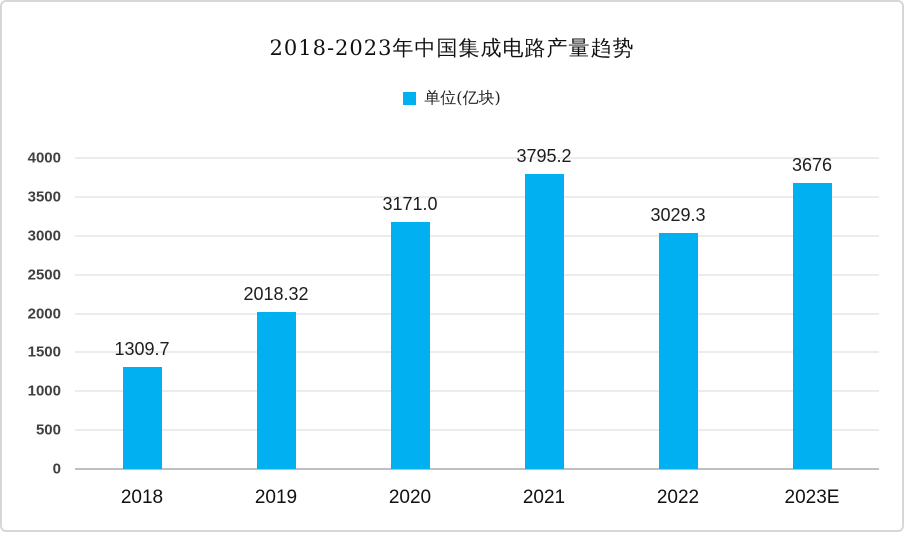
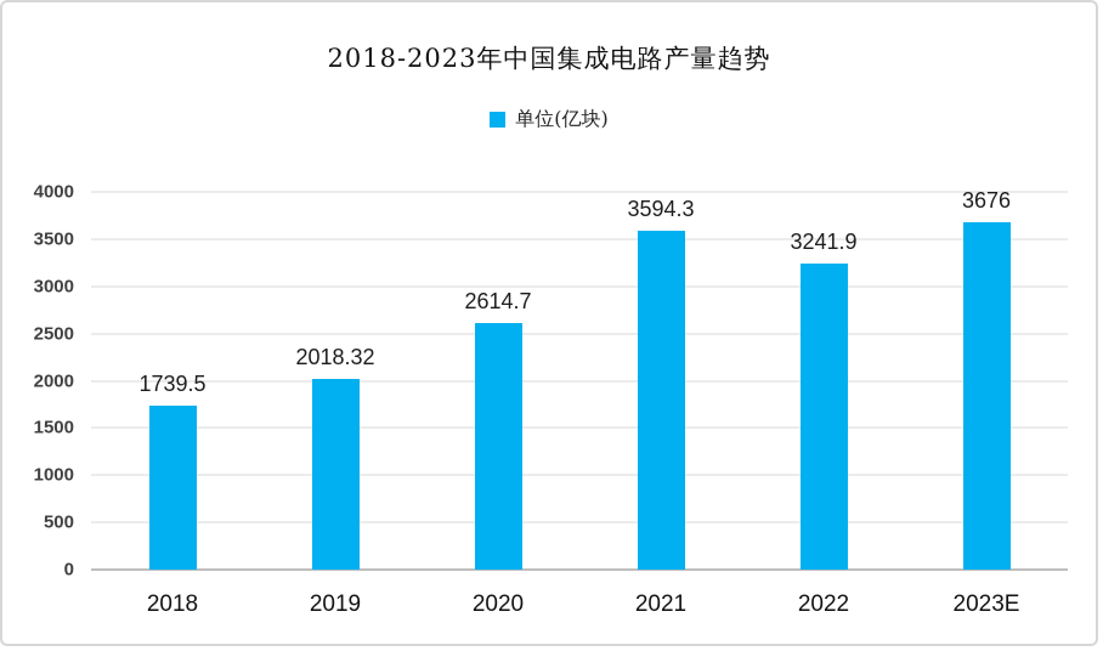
2018: 1309.7 -> 1739.5
2020: 3171.0 -> 2614.7
2021: 3795.2 -> 3594.3
2022: 3029.3 -> 3241.9
